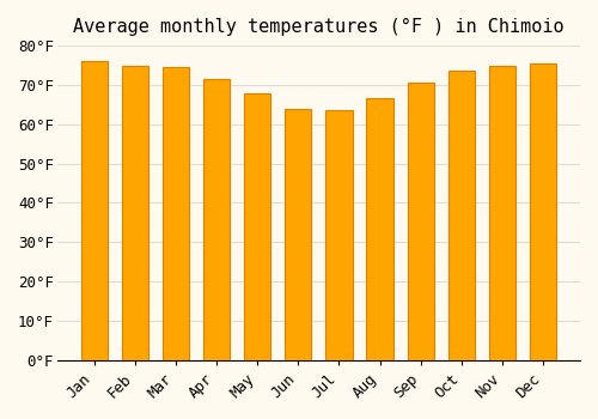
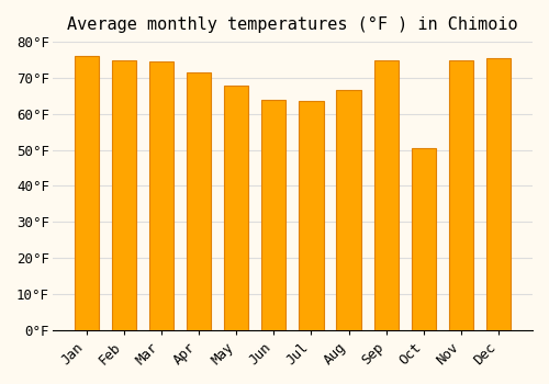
Sep: 70.5°F -> 75.0°F
Oct: 73.5°F -> 50.5°F
